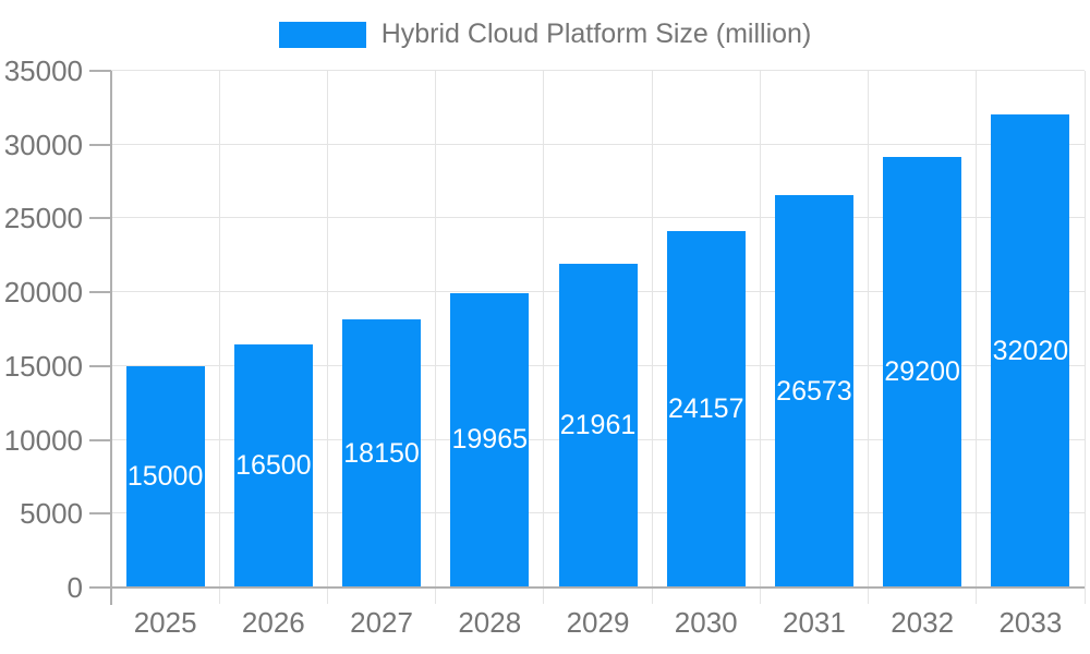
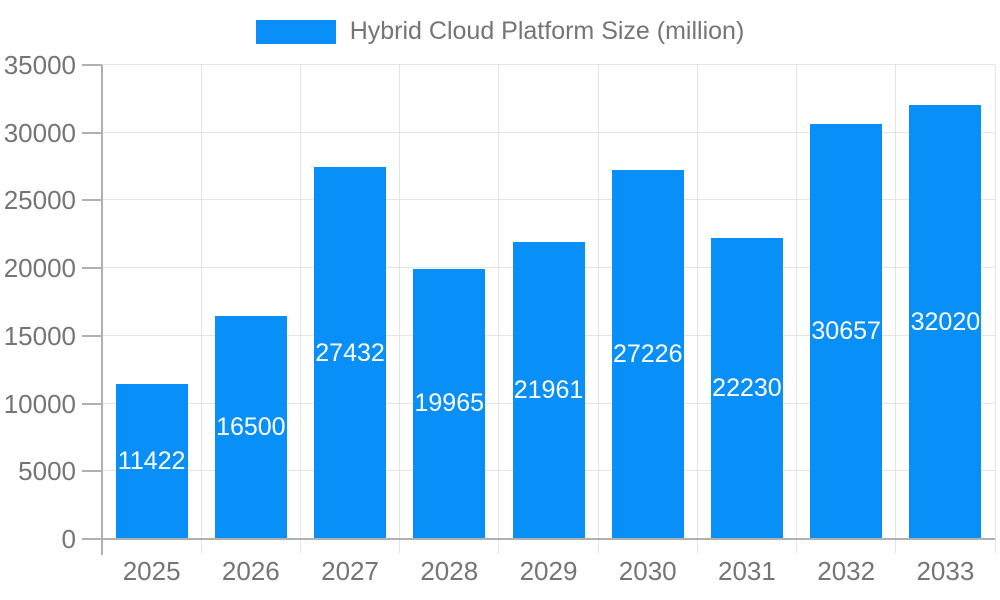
2025: 15000 -> 11422
2027: 18150 -> 27432
2030: 24157 -> 27226
2031: 26573 -> 22230
2032: 29200 -> 30657
